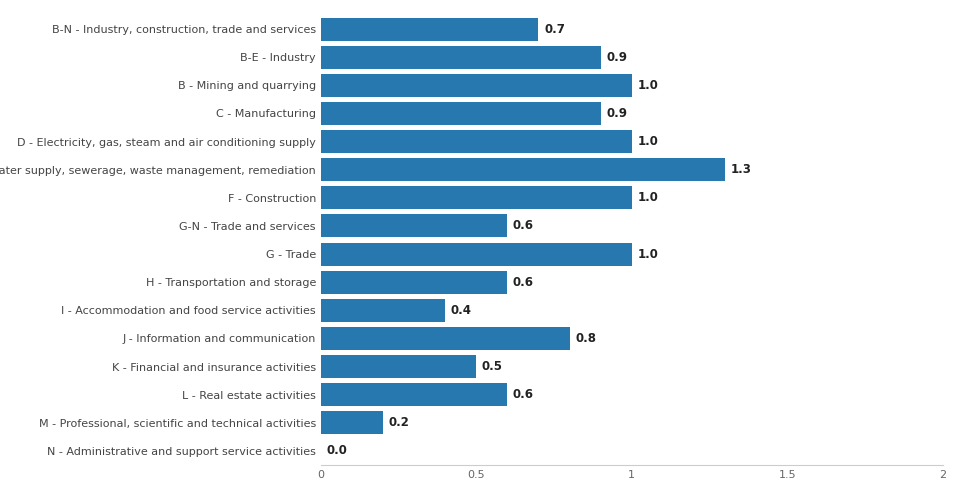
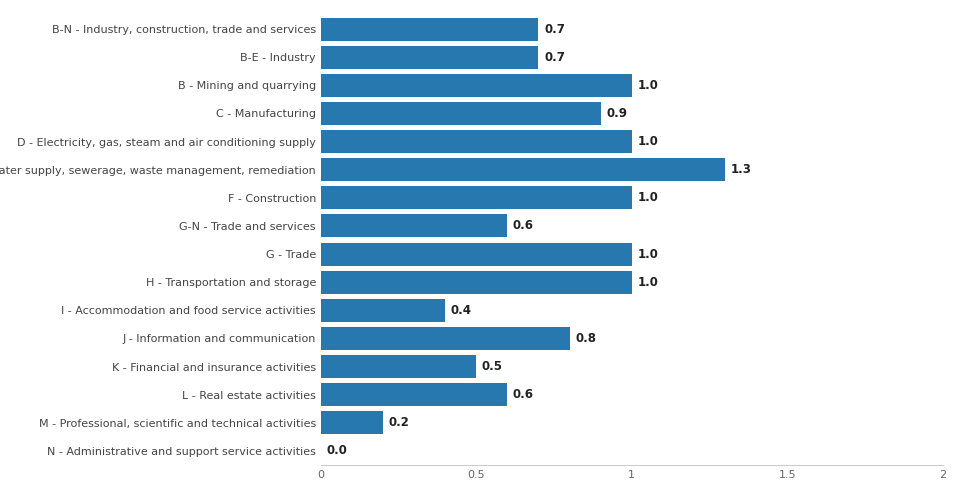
B-E - Industry: 0.9 -> 0.7
H - Transportation and storage: 0.6 -> 1.0
